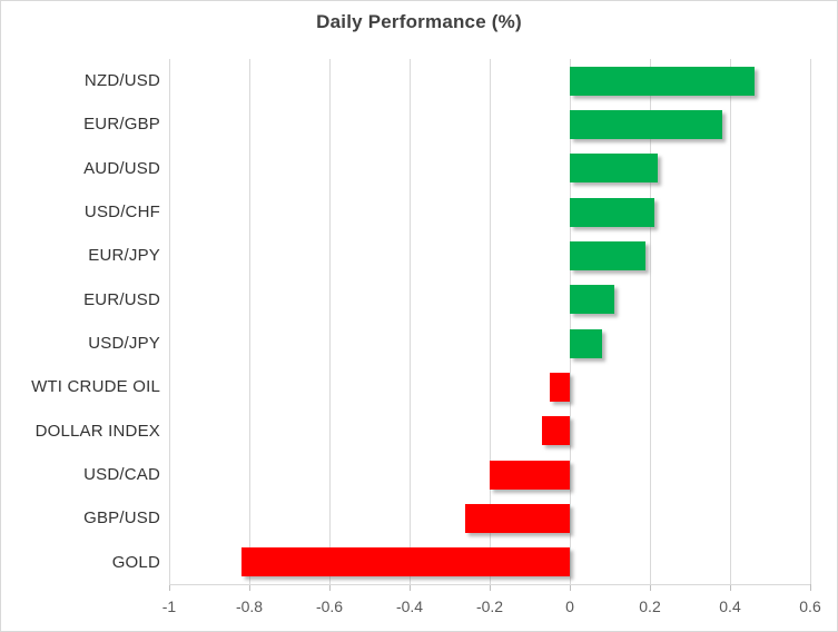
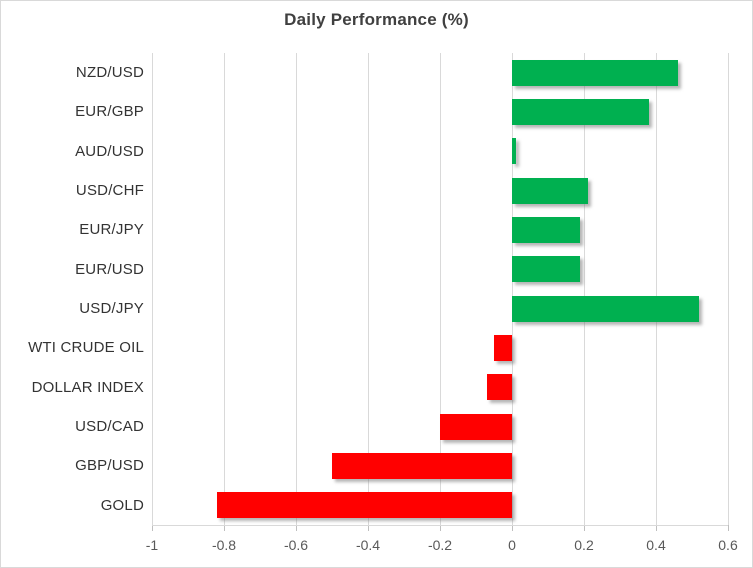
AUD/USD: 0.22 -> 0.01
EUR/USD: 0.11 -> 0.19
USD/JPY: 0.08 -> 0.52
GBP/USD: -0.26 -> -0.50
